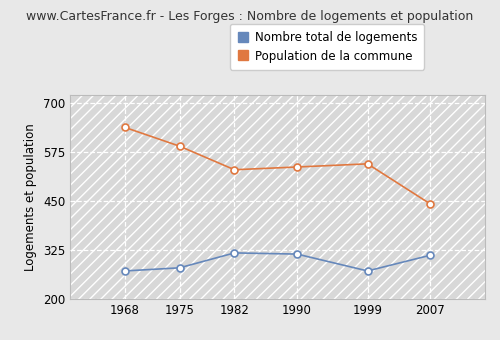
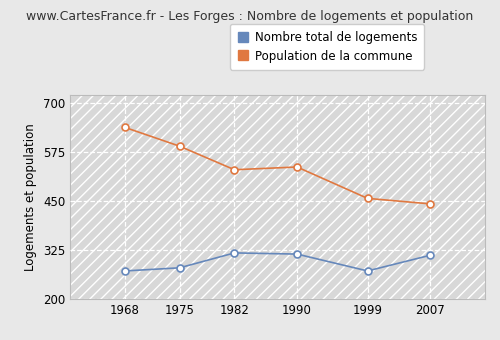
Population de la commune/1999: 545 -> 457
